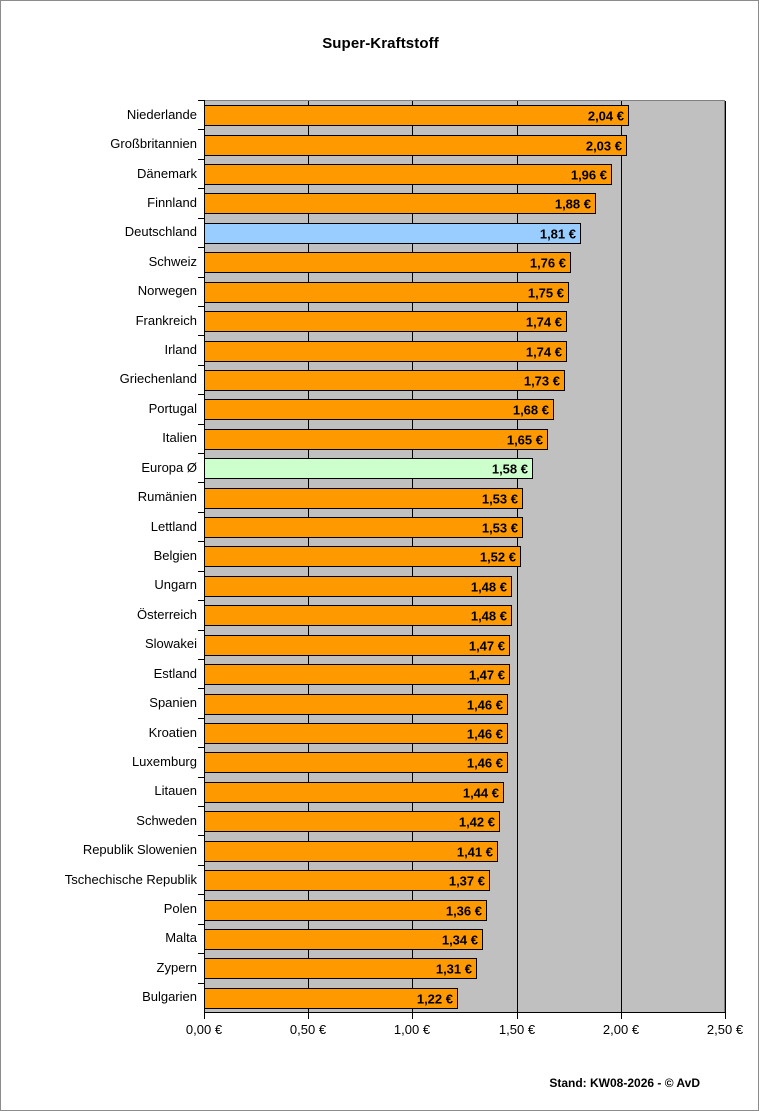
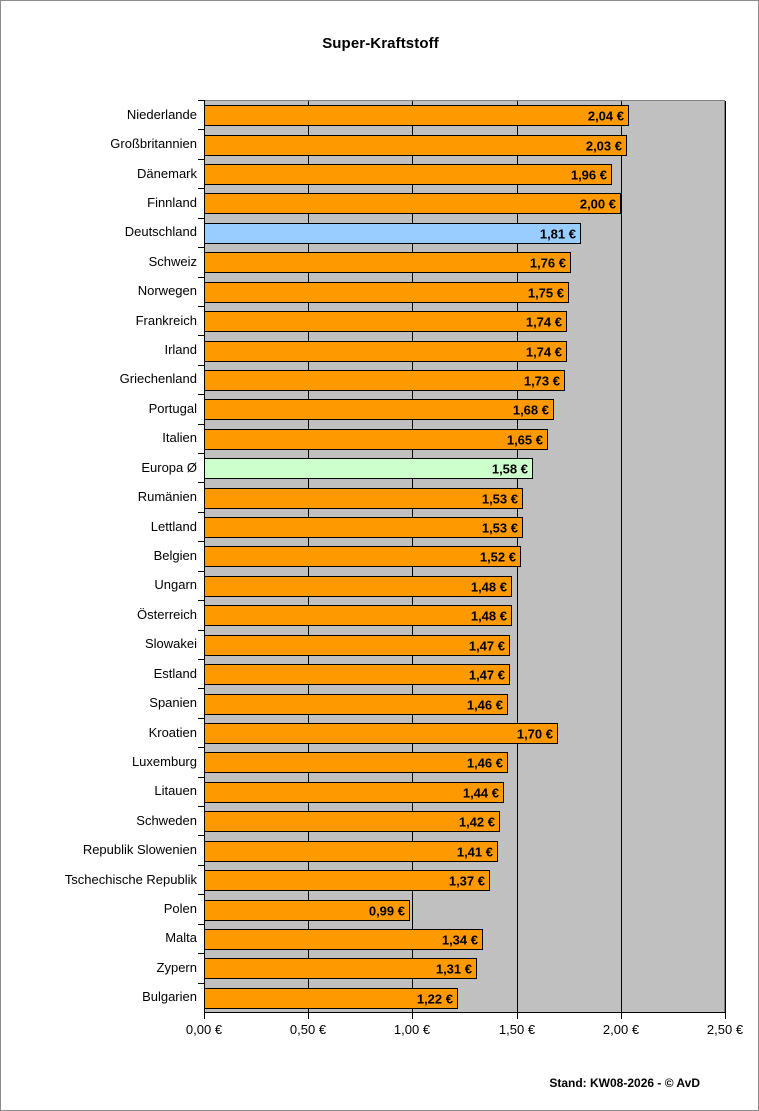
Finnland: 1,88 -> 2,00
Kroatien: 1,46 -> 1,70
Polen: 1,36 -> 0,99
